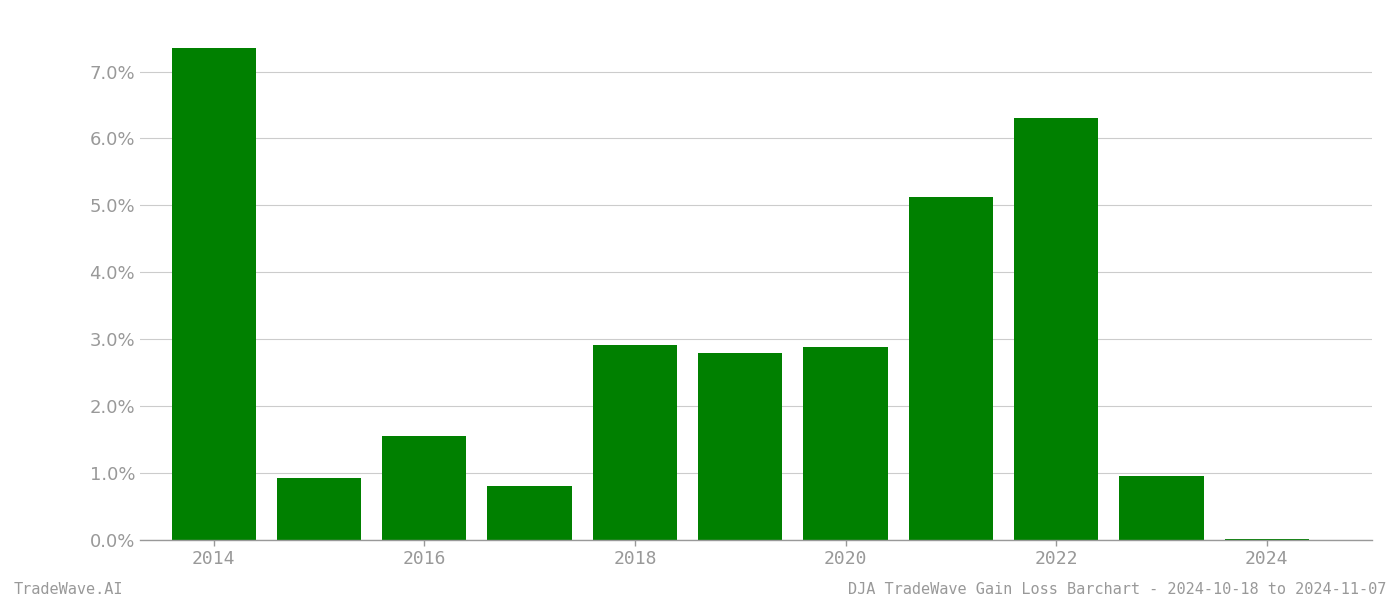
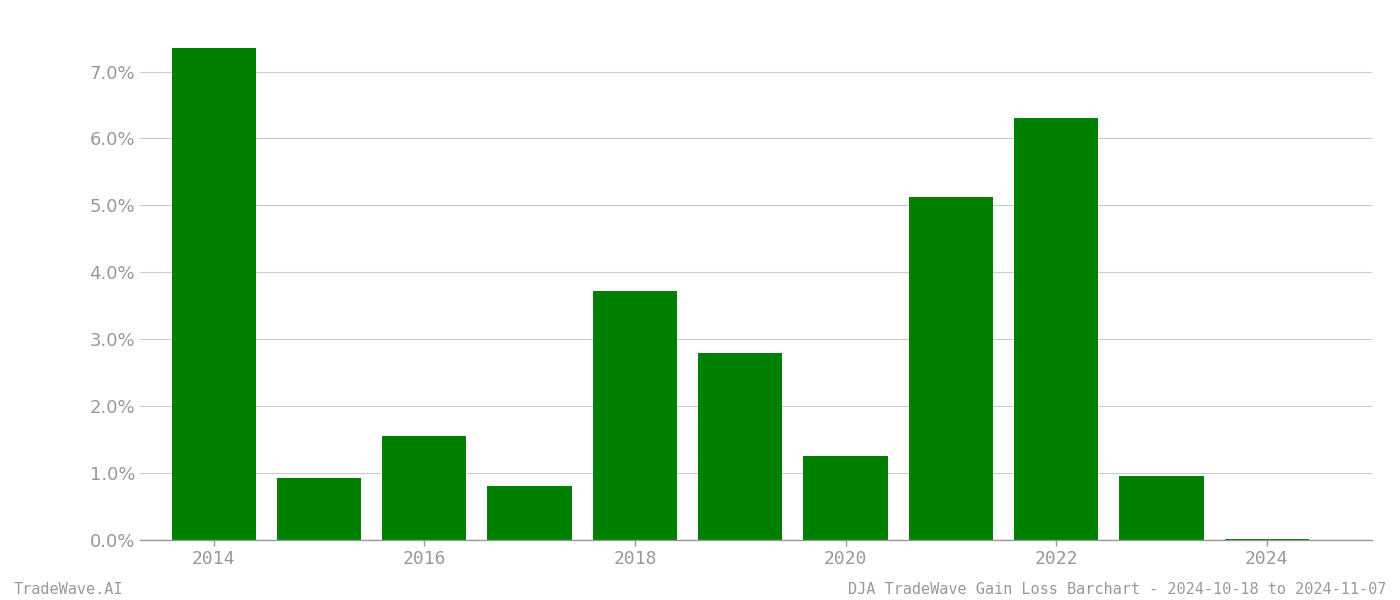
2018: 2.92% -> 3.72%
2020: 2.89% -> 1.26%
